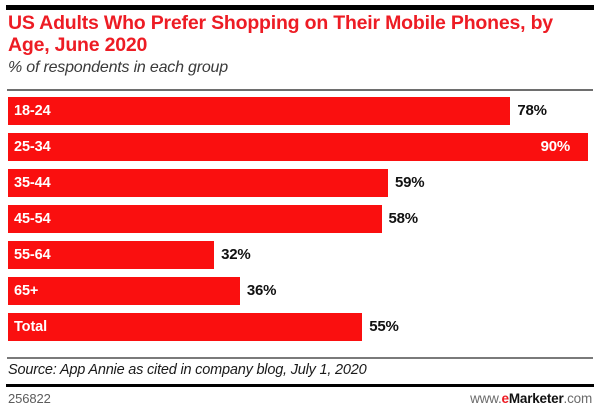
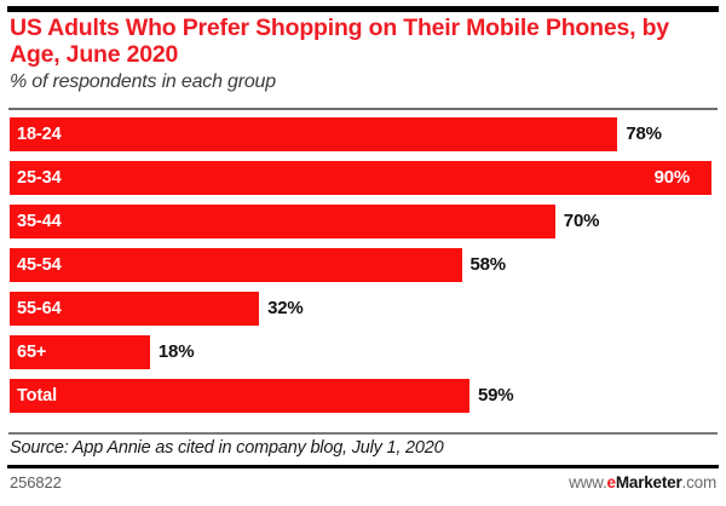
35-44: 59% -> 70%
65+: 36% -> 18%
Total: 55% -> 59%
